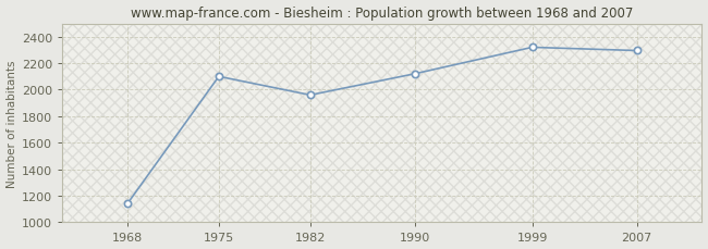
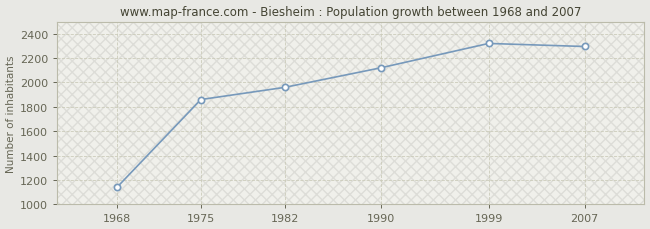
1975: 2100 -> 1860
